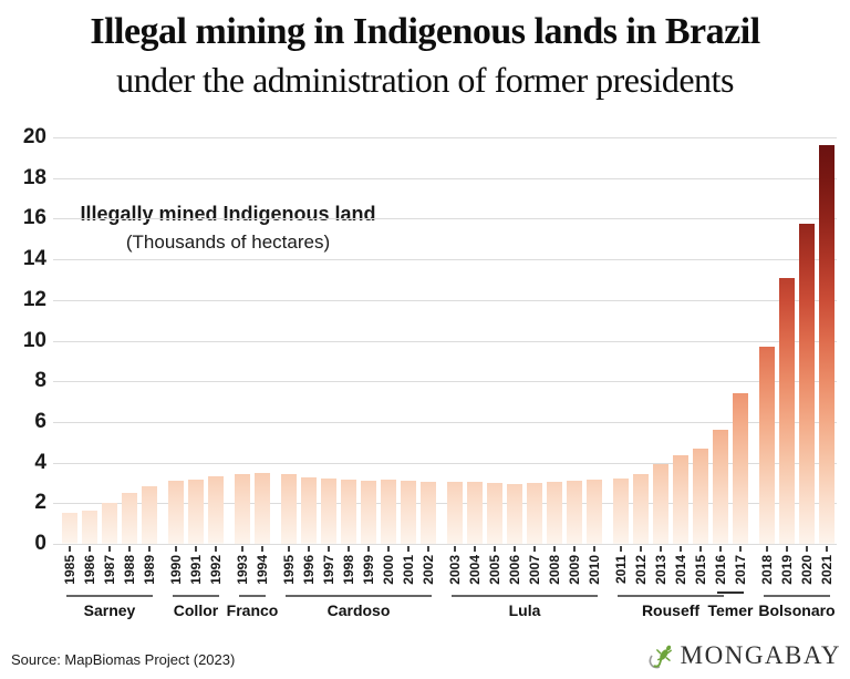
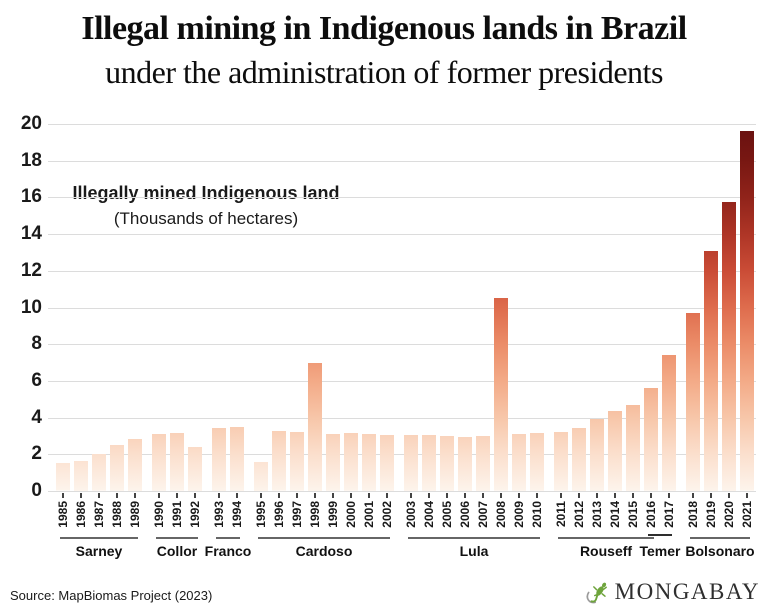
1992: 3.3 -> 2.4
1995: 3.5 -> 1.6
1998: 3.1 -> 7.0
2008: 3.0 -> 10.5
